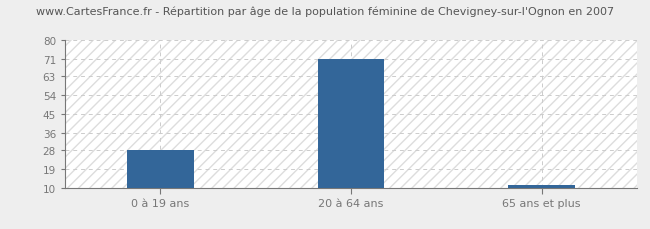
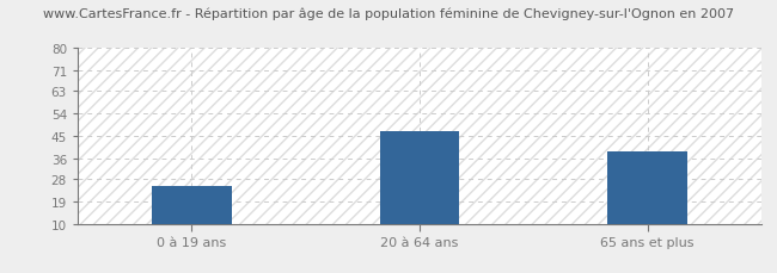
0 à 19 ans: 28 -> 25
20 à 64 ans: 71 -> 47
65 ans et plus: 11 -> 39
